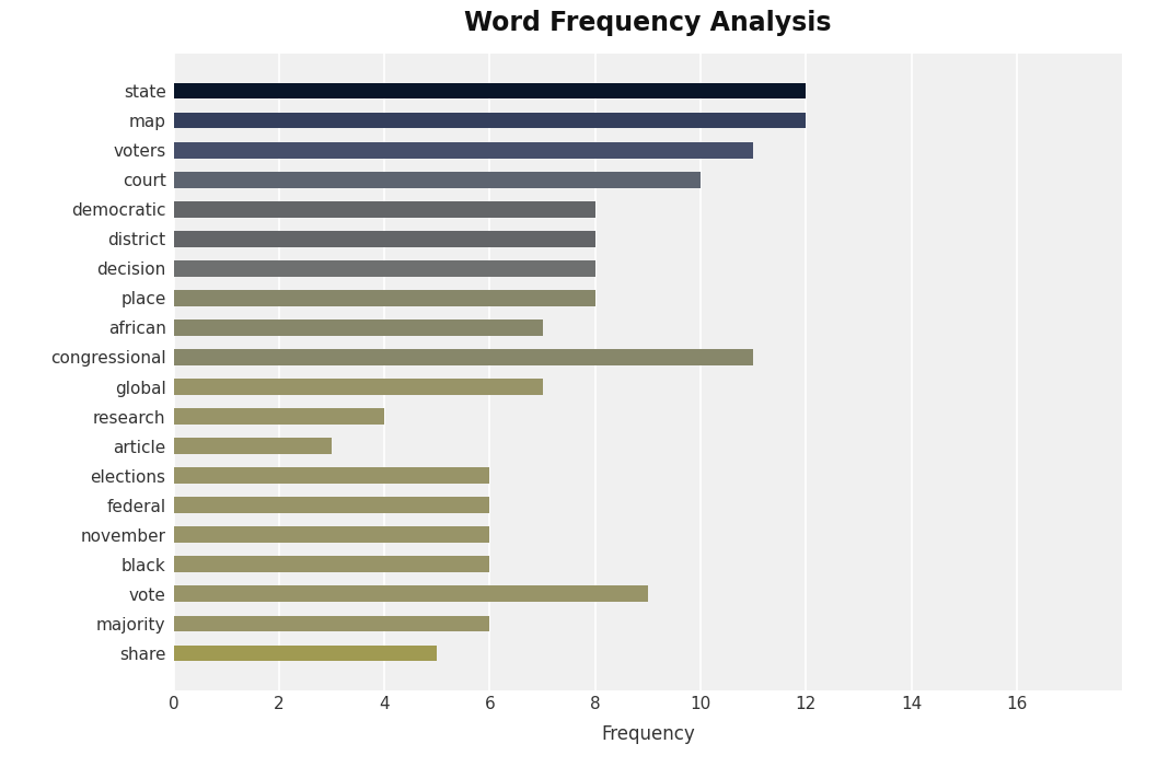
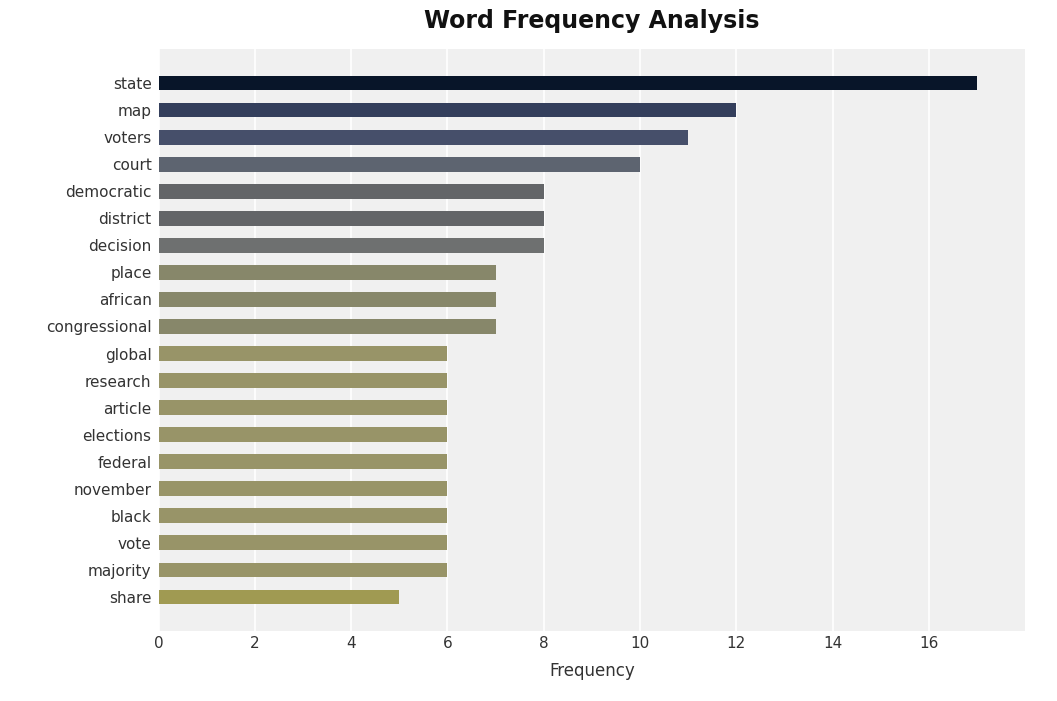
state: 12 -> 17
place: 8 -> 7
congressional: 11 -> 7
global: 7 -> 6
research: 4 -> 6
article: 3 -> 6
vote: 9 -> 6
